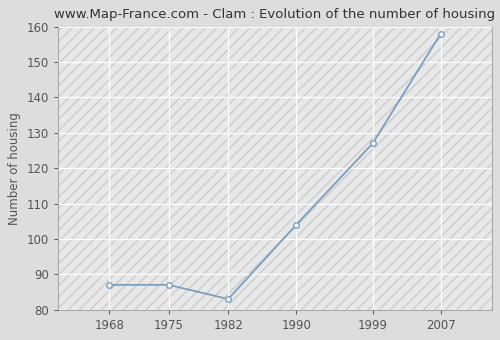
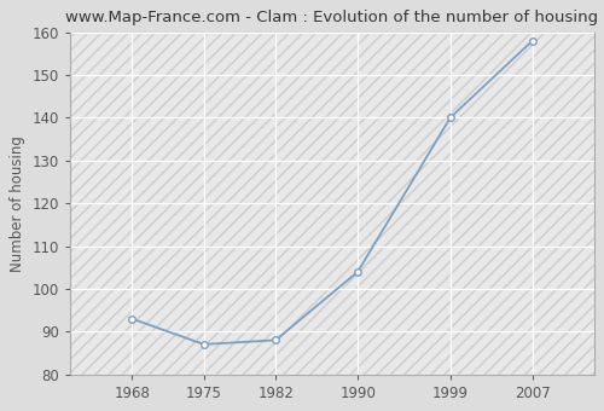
1968: 87 -> 93
1982: 83 -> 88
1999: 127 -> 140
